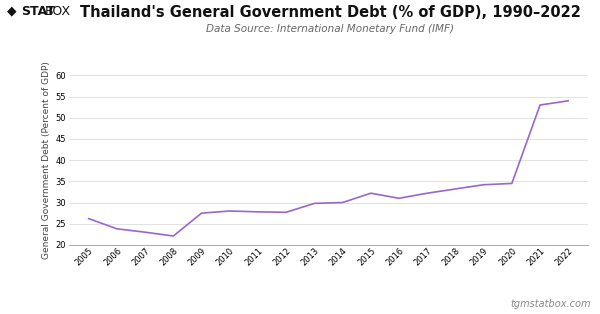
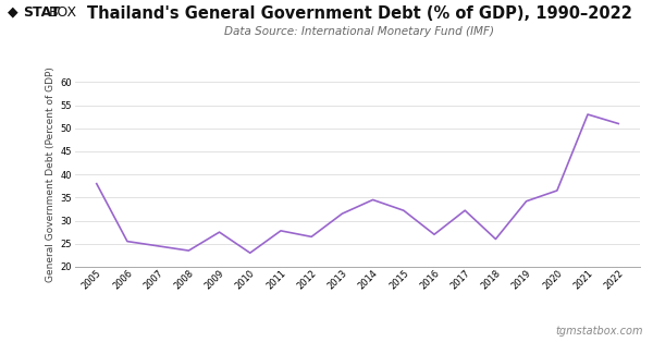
2005: 26.2 -> 38.0
2006: 23.8 -> 25.5
2007: 23.0 -> 24.5
2008: 22.1 -> 23.5
2010: 28.0 -> 23.0
2012: 27.7 -> 26.5
2013: 29.8 -> 31.5
2014: 30.0 -> 34.5
2016: 31.0 -> 27.0
2018: 33.2 -> 26.0
2020: 34.5 -> 36.5
2022: 54.0 -> 51.0
